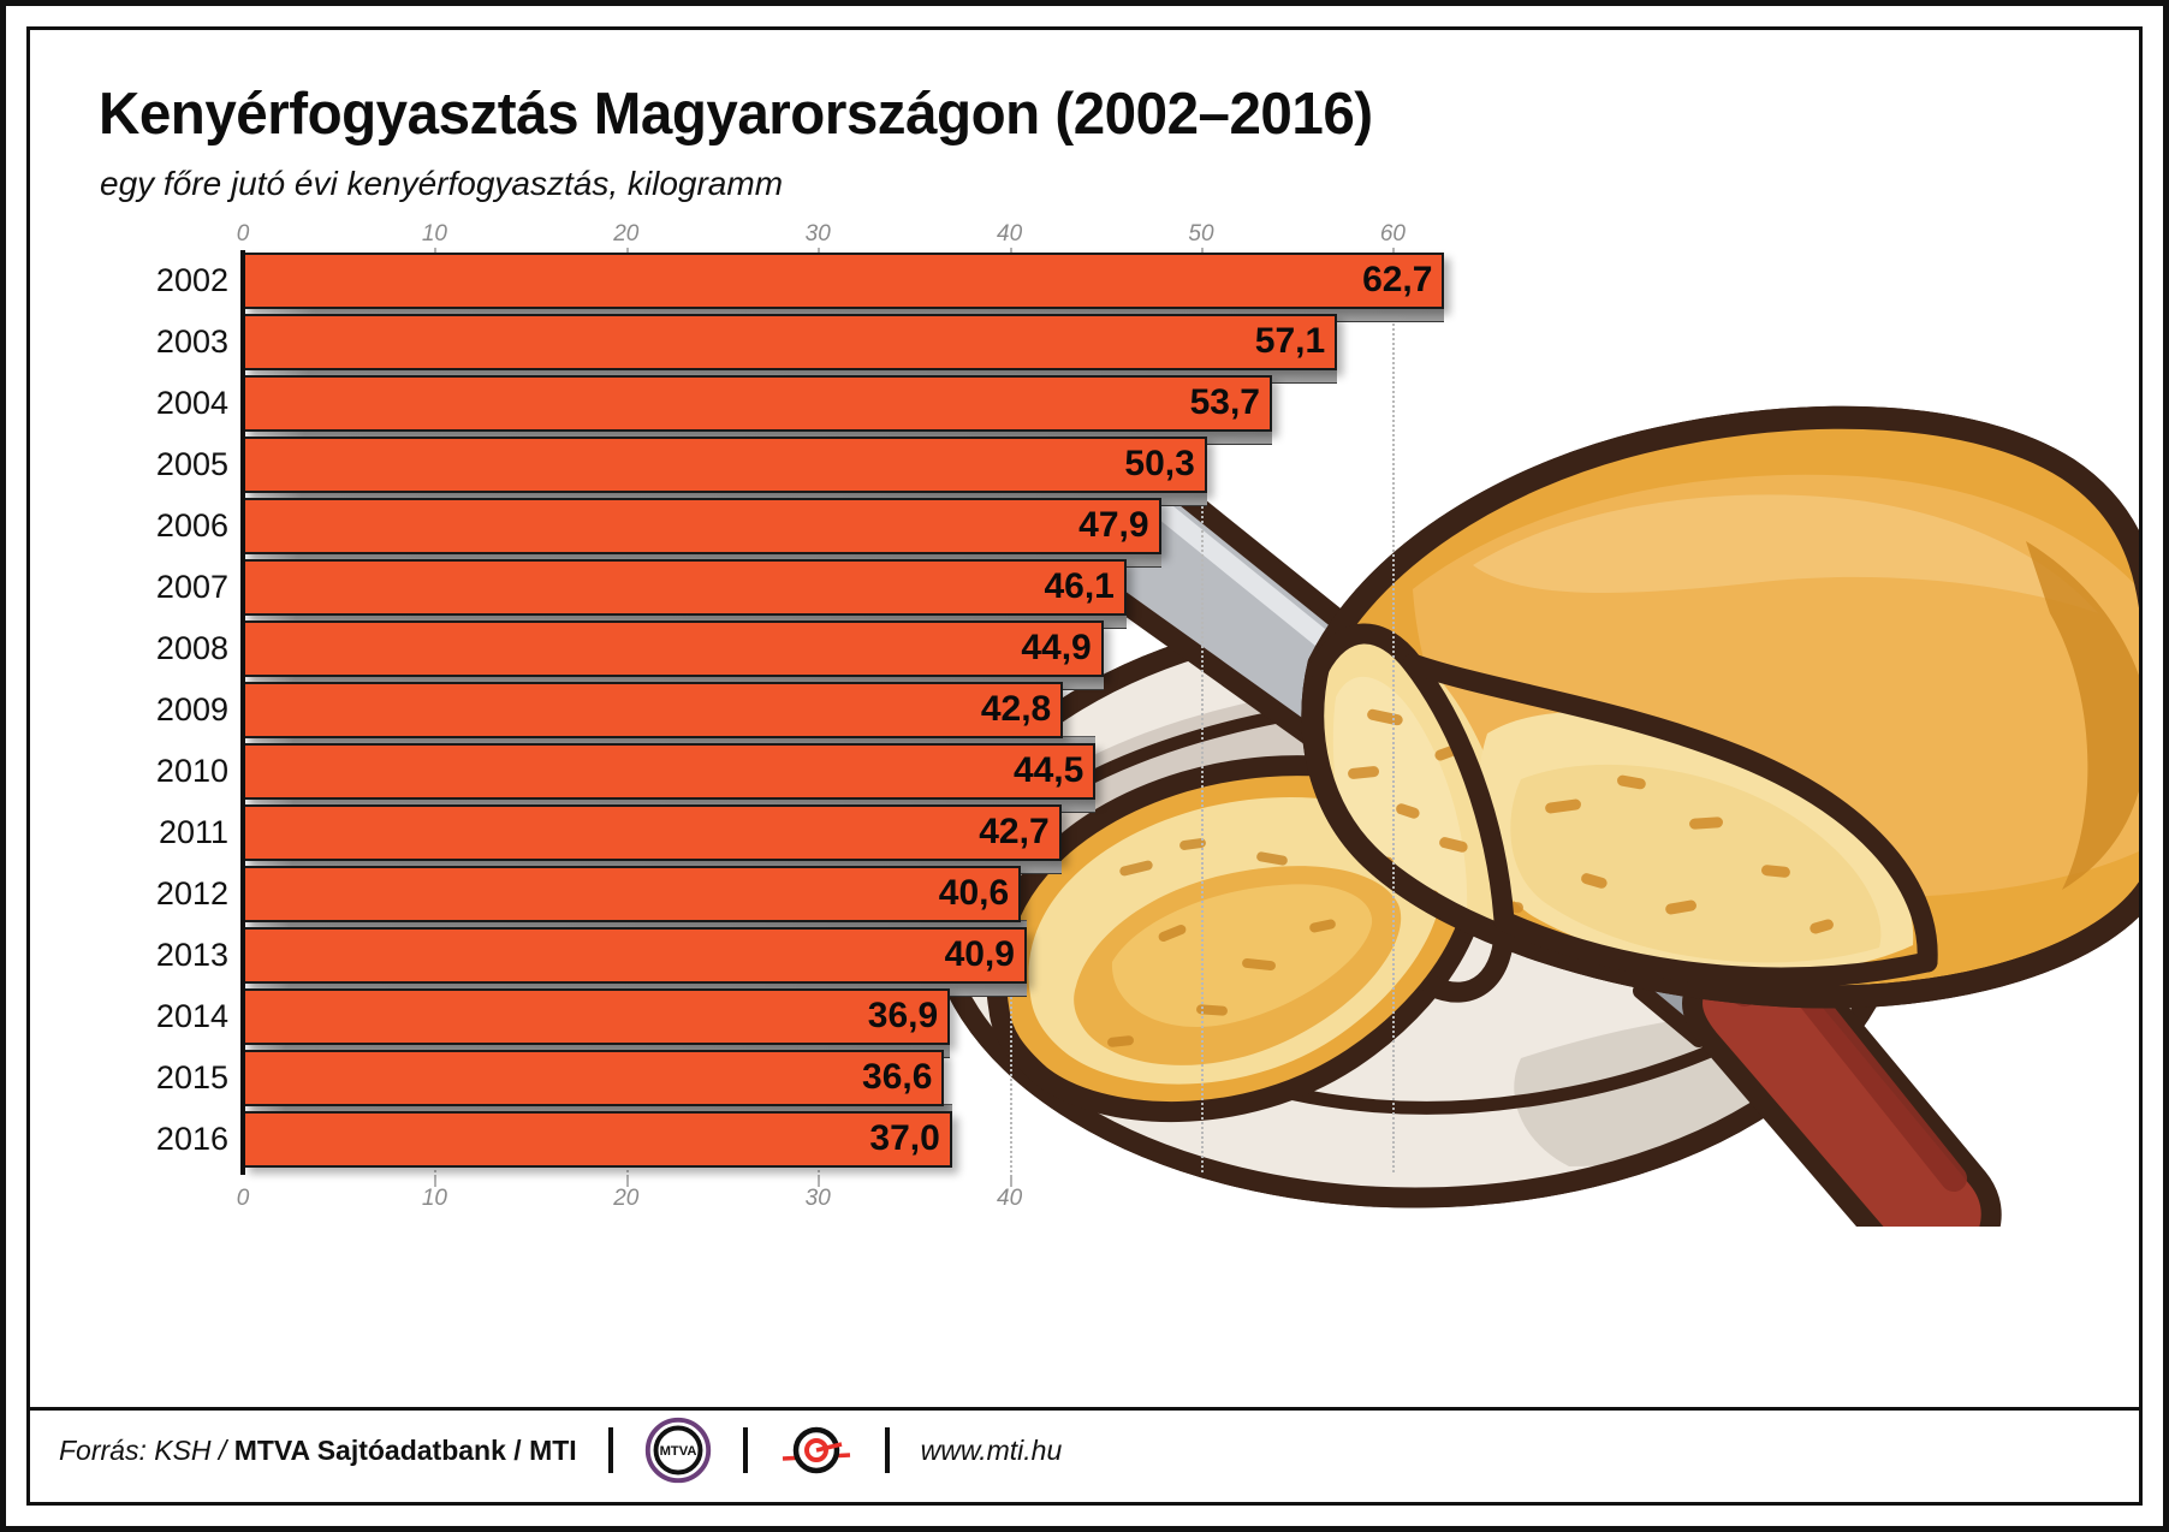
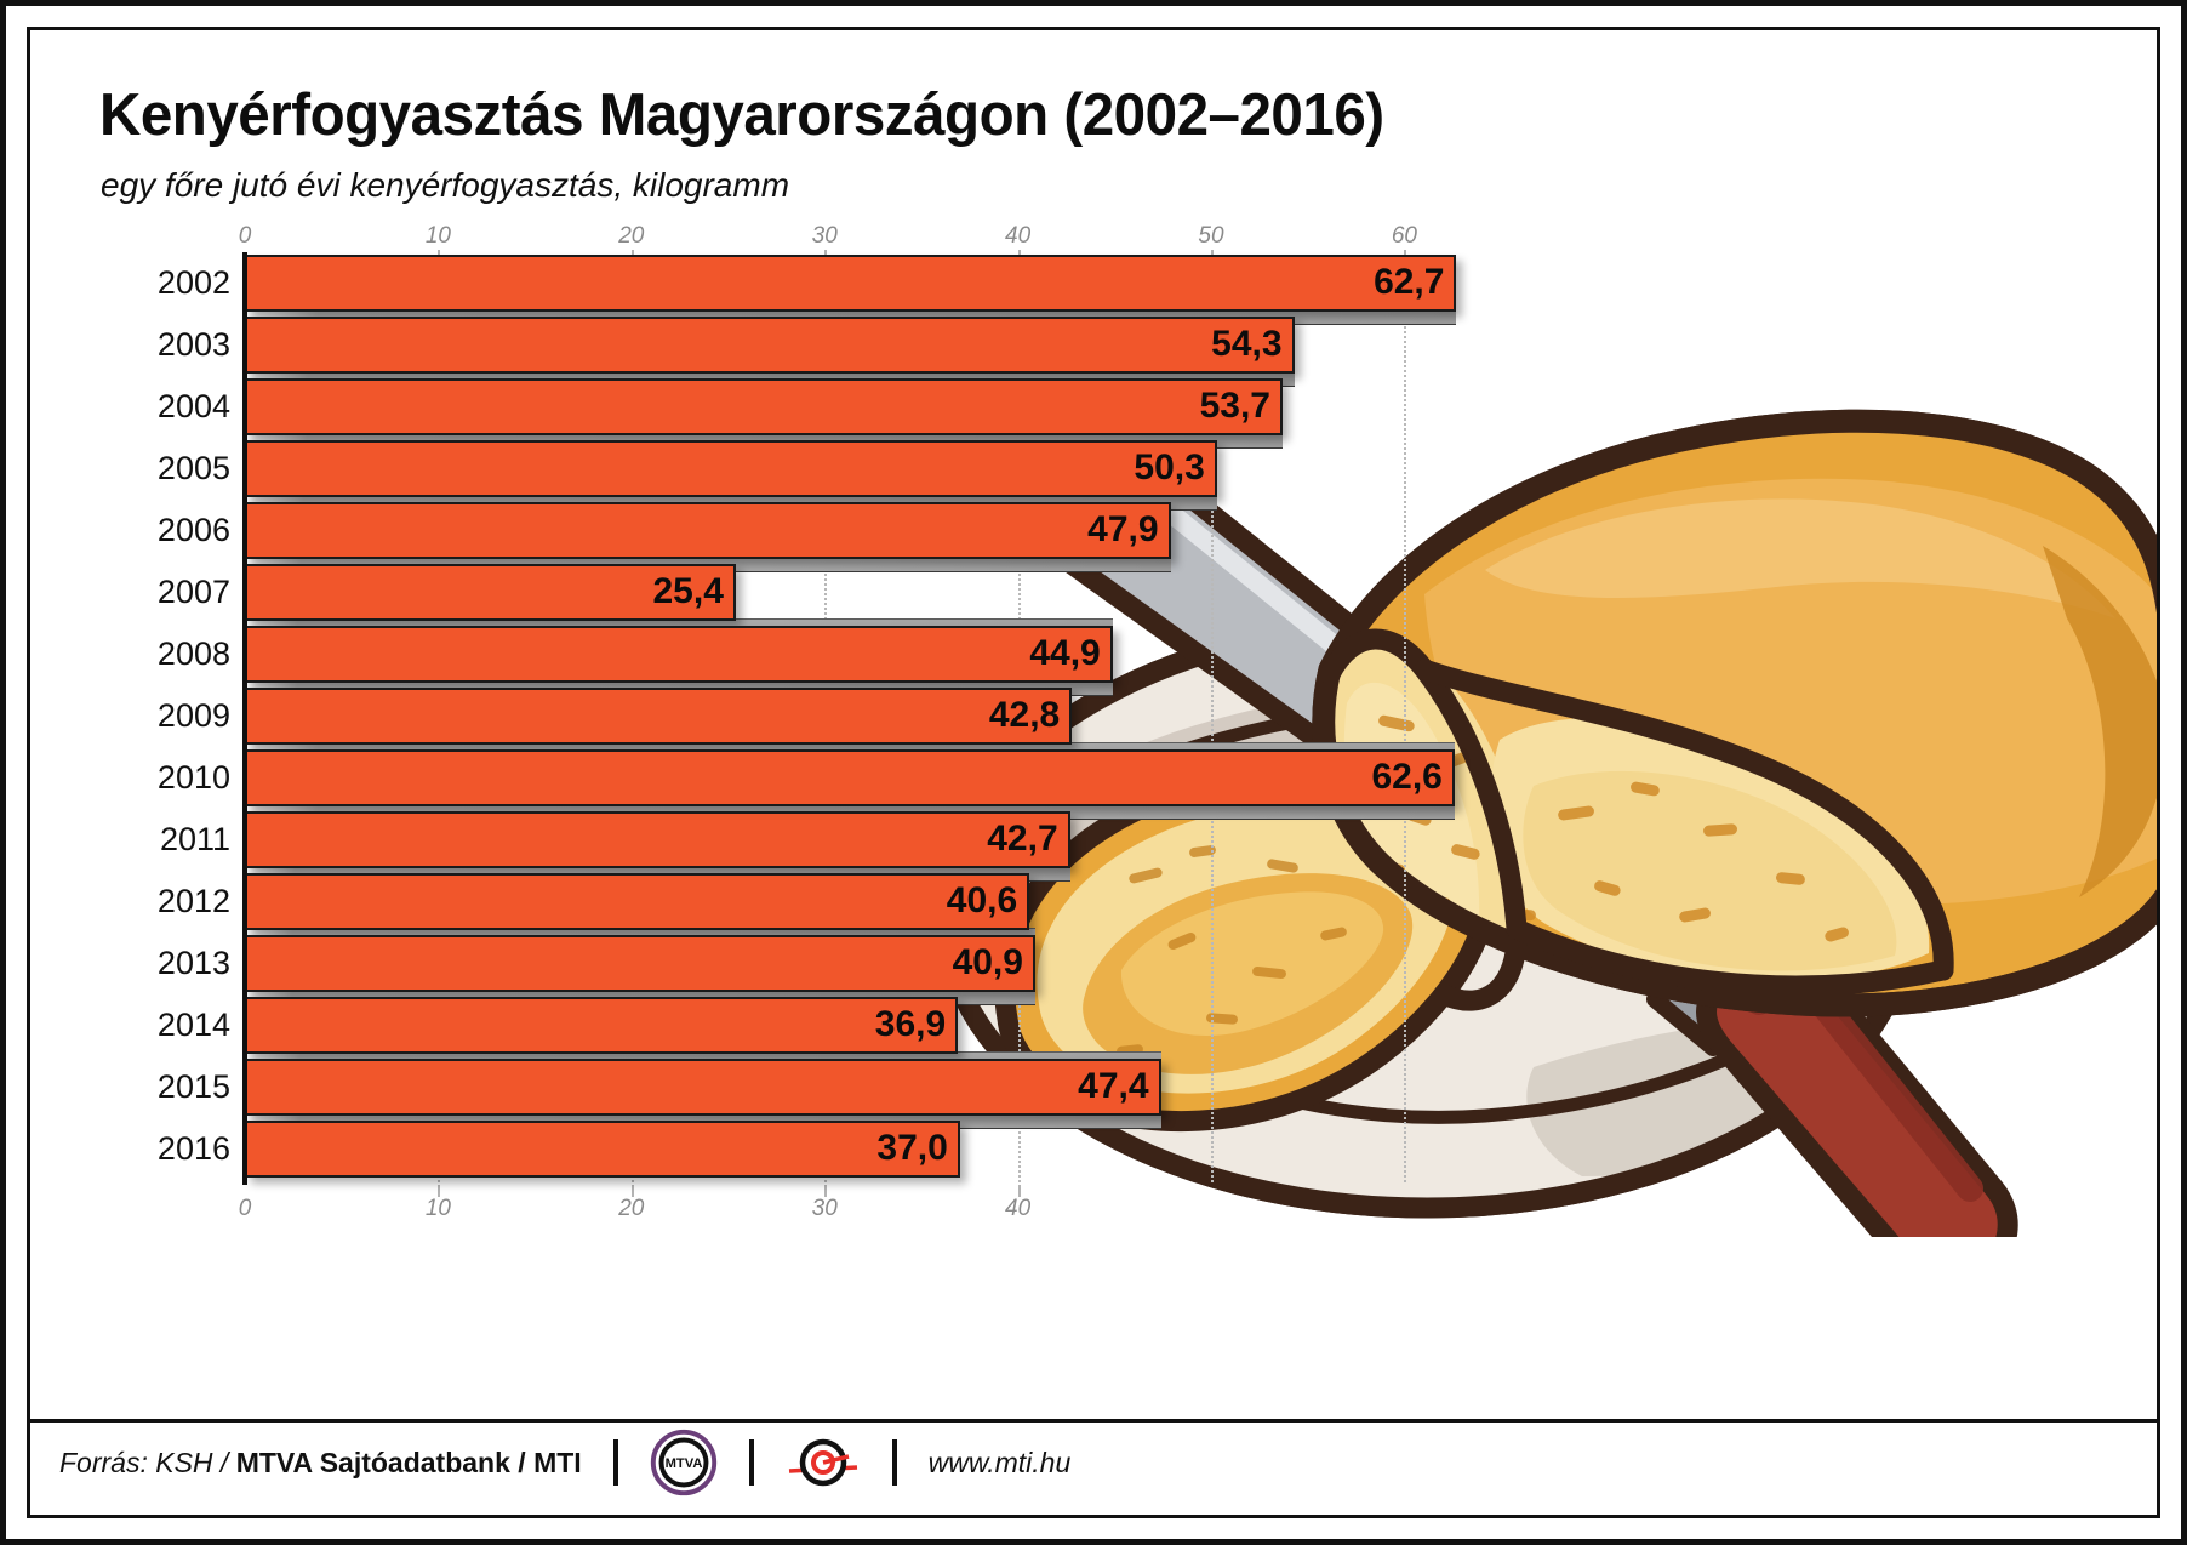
2003: 57,1 -> 54,3
2007: 46,1 -> 25,4
2010: 44,5 -> 62,6
2015: 36,6 -> 47,4
